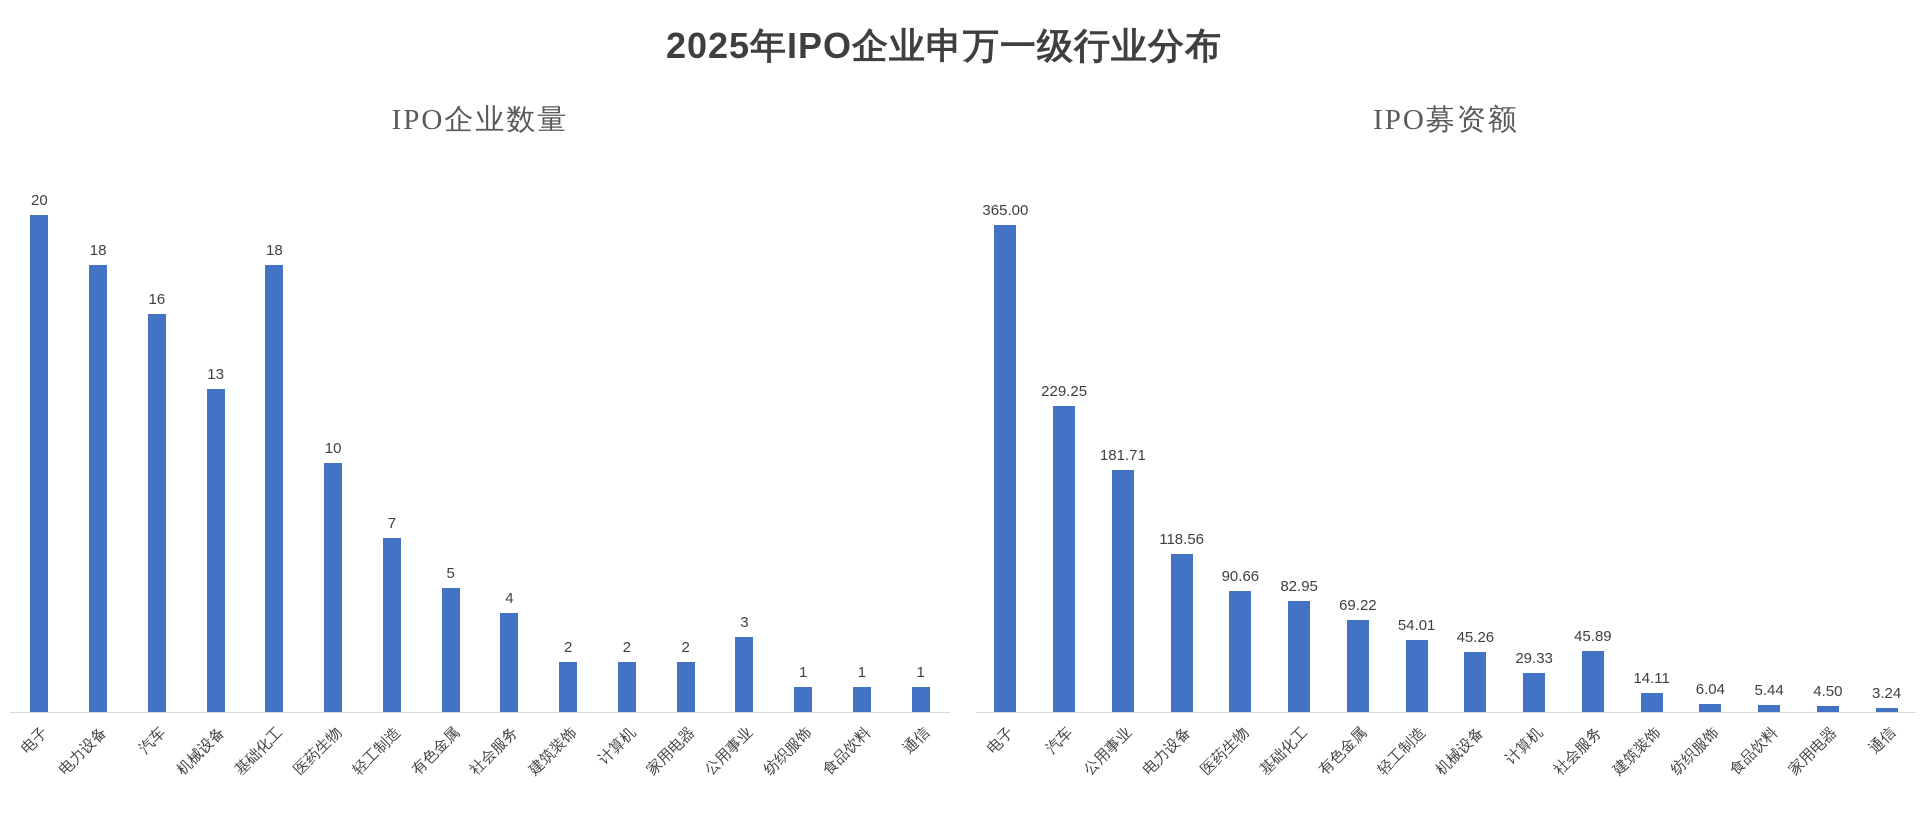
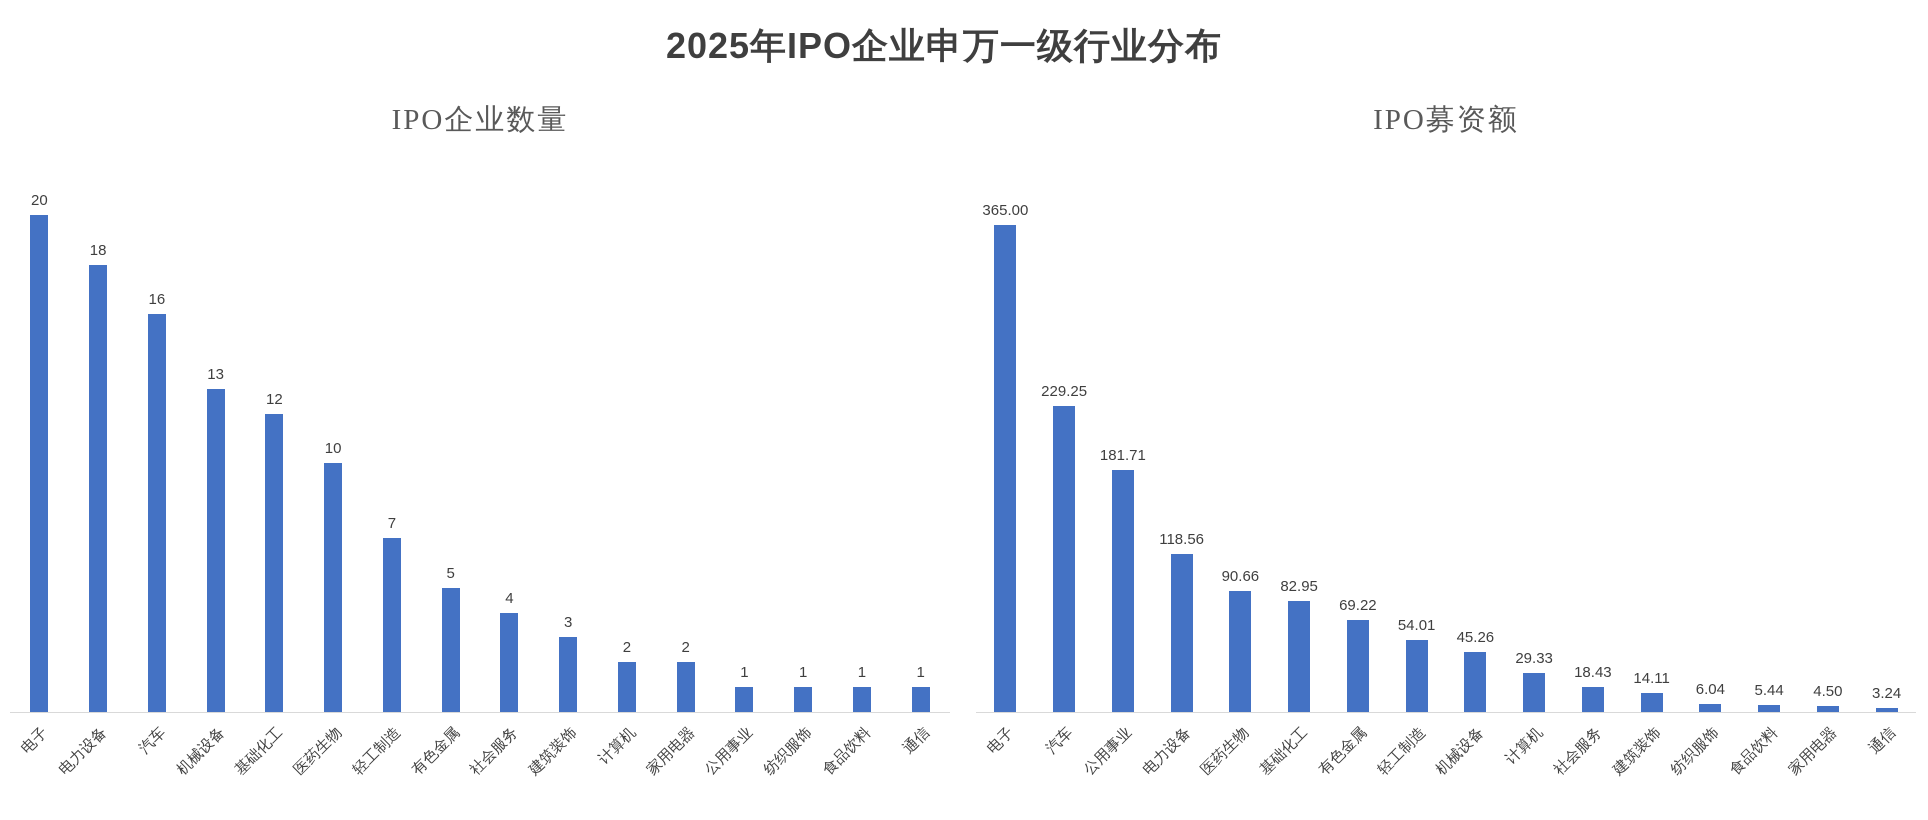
IPO企业数量/基础化工: 18 -> 12
IPO企业数量/建筑装饰: 2 -> 3
IPO企业数量/公用事业: 3 -> 1
IPO募资额/社会服务: 45.89 -> 18.43
